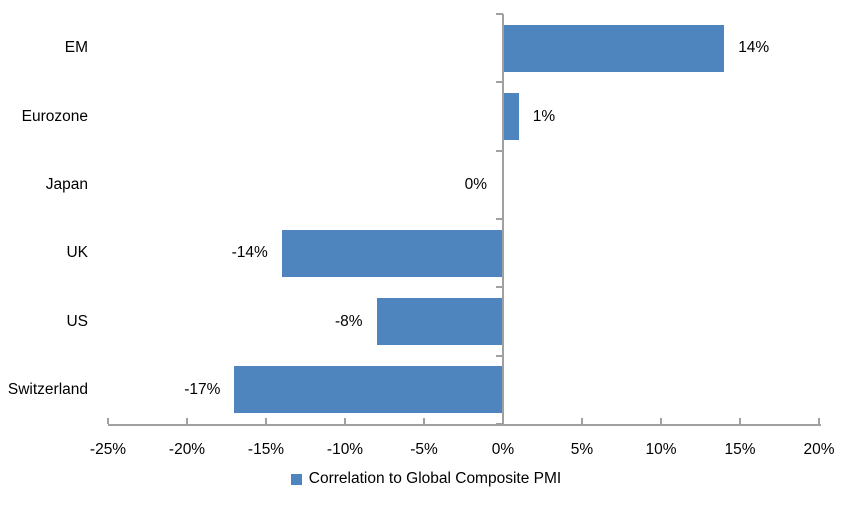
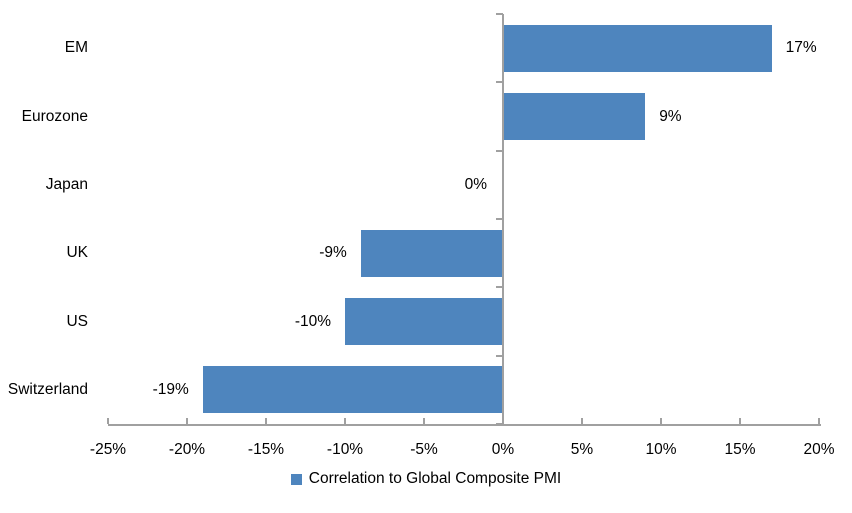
EM: 14% -> 17%
Eurozone: 1% -> 9%
UK: -14% -> -9%
US: -8% -> -10%
Switzerland: -17% -> -19%
